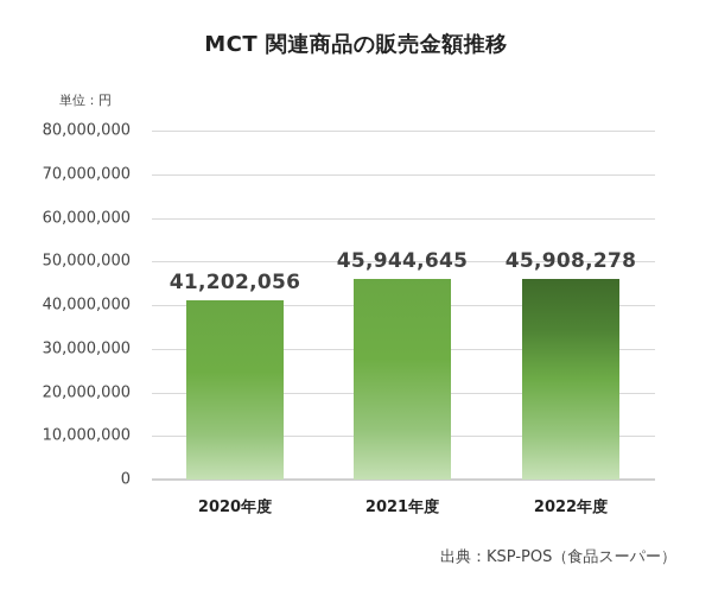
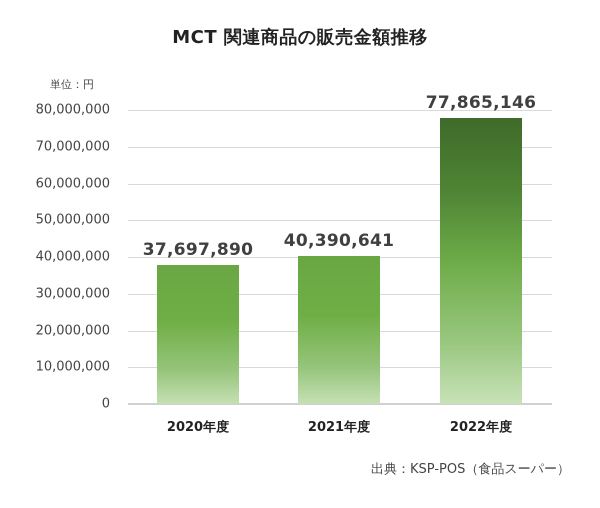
2020年度: 41,202,056 -> 37,697,890
2021年度: 45,944,645 -> 40,390,641
2022年度: 45,908,278 -> 77,865,146
